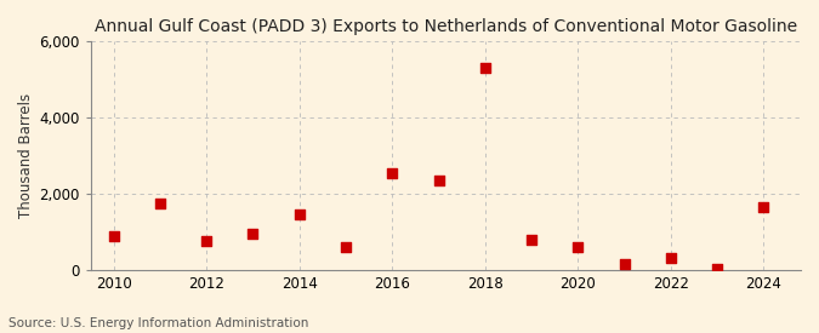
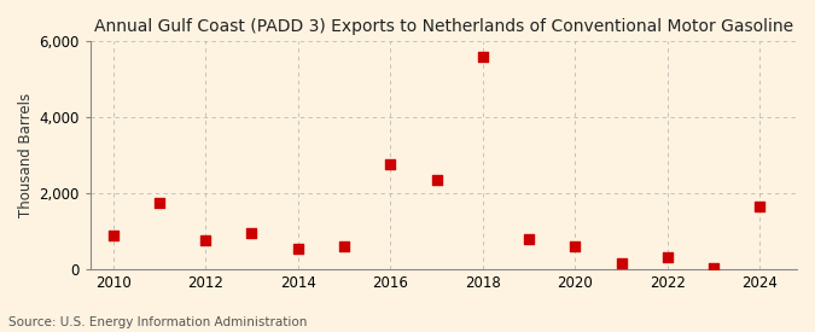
2014: 1,450 -> 550
2016: 2,550 -> 2,750
2018: 5,300 -> 5,600
